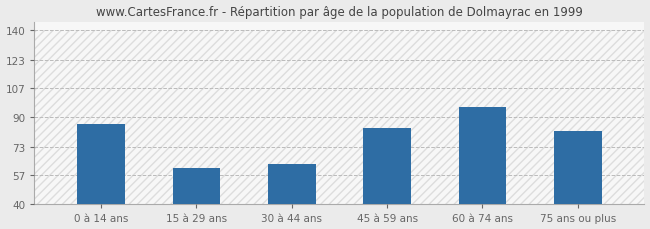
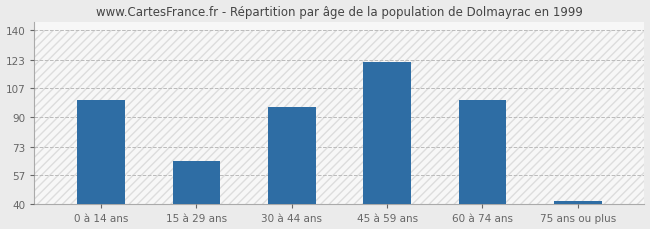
0 à 14 ans: 86 -> 100
15 à 29 ans: 61 -> 65
30 à 44 ans: 63 -> 96
45 à 59 ans: 84 -> 122
60 à 74 ans: 96 -> 100
75 ans ou plus: 82 -> 42
